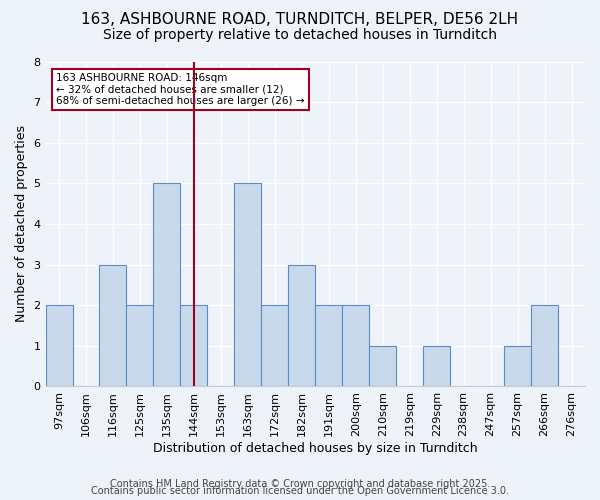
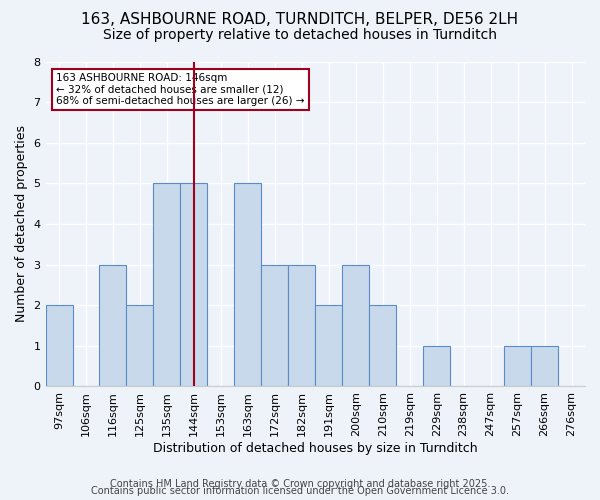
144sqm: 2 -> 5
172sqm: 2 -> 3
200sqm: 2 -> 3
210sqm: 1 -> 2
266sqm: 2 -> 1
